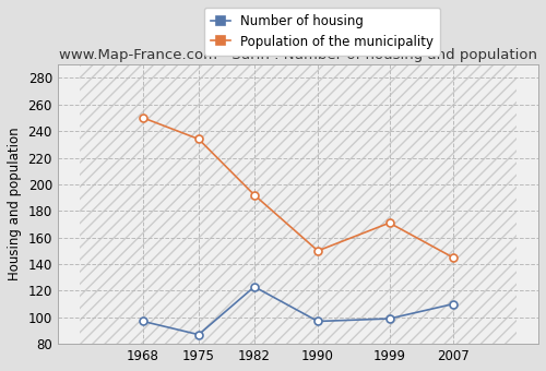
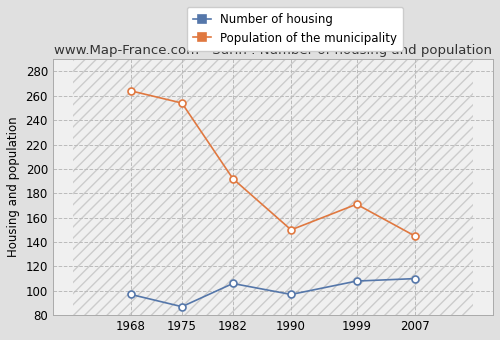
Population of the municipality/1968: 250 -> 264
Population of the municipality/1975: 234 -> 254
Number of housing/1982: 123 -> 106
Number of housing/1999: 99 -> 108
